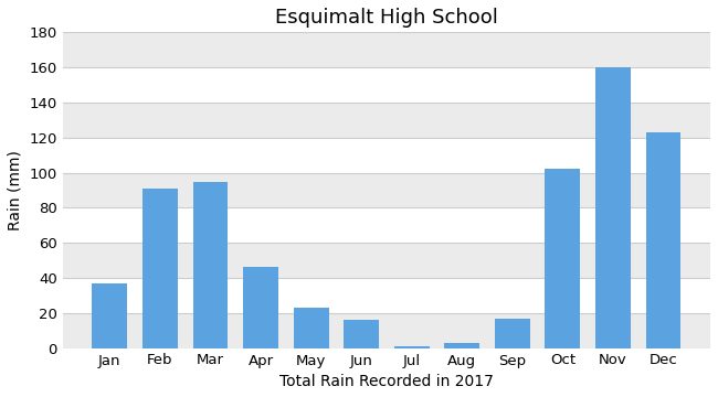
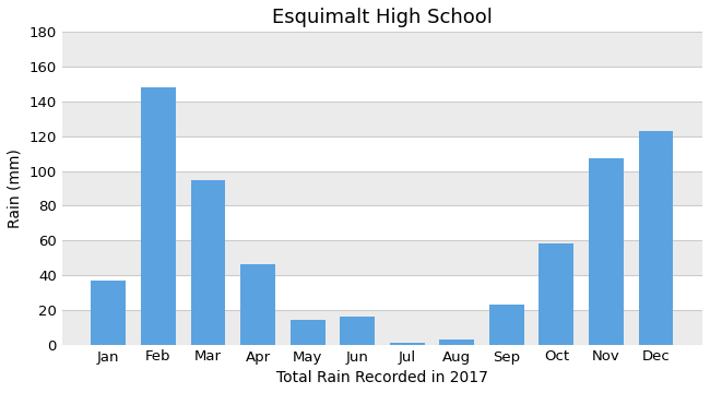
Feb: 91 -> 148
May: 23 -> 14
Sep: 17 -> 23
Oct: 102 -> 58
Nov: 160 -> 107
